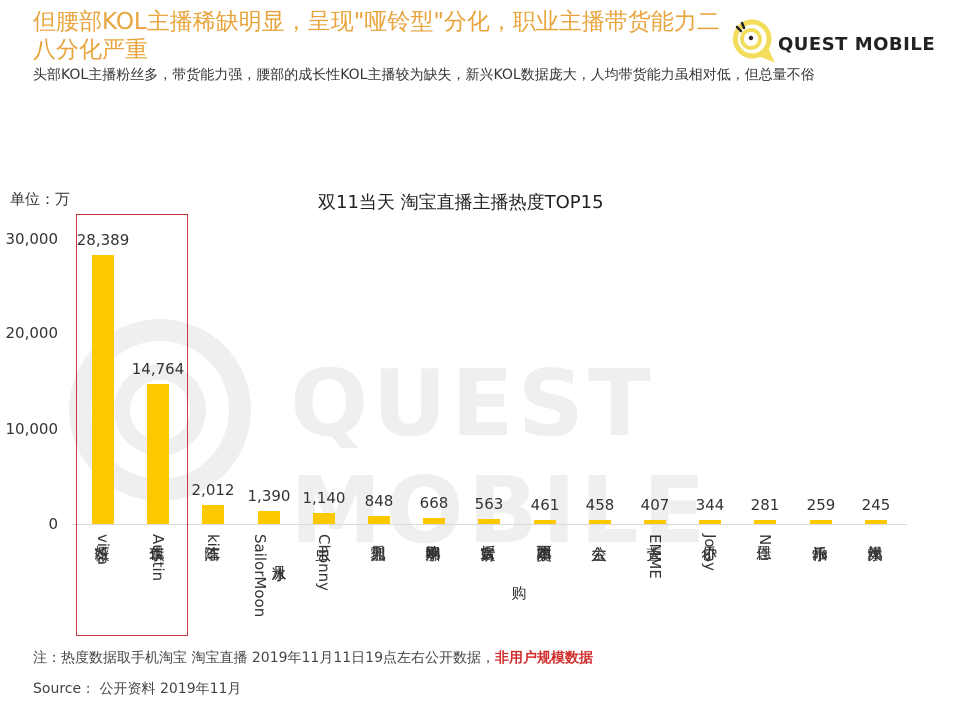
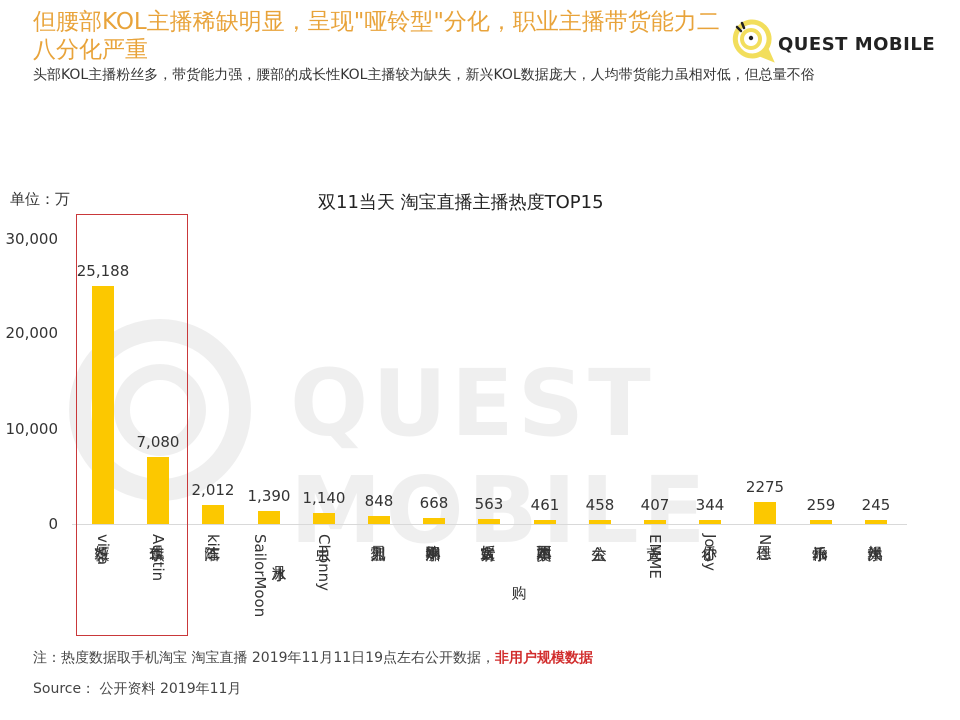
薇娅viya: 28,389 -> 25,188
李佳琪Austin: 14,764 -> 7,080
恩佳N: 281 -> 2275
